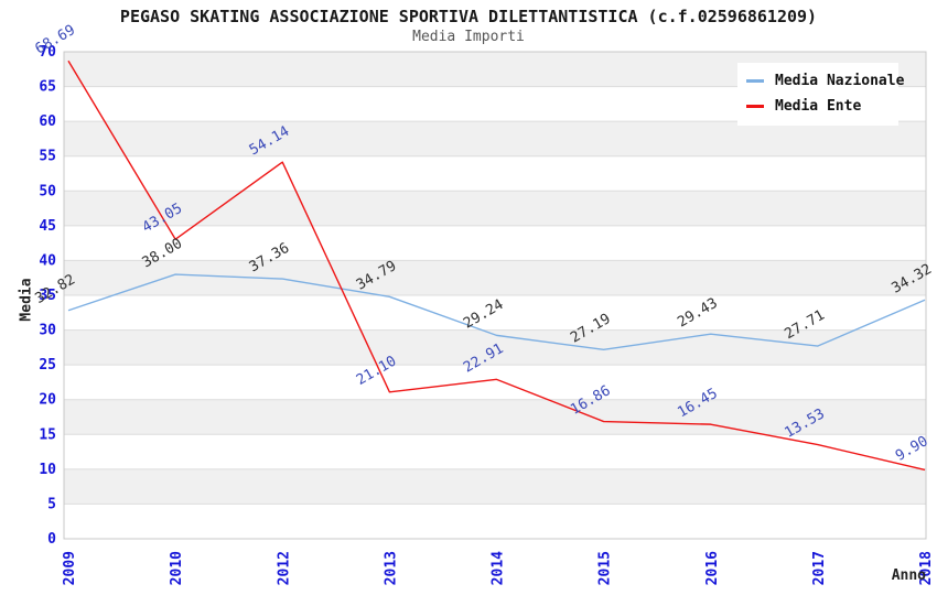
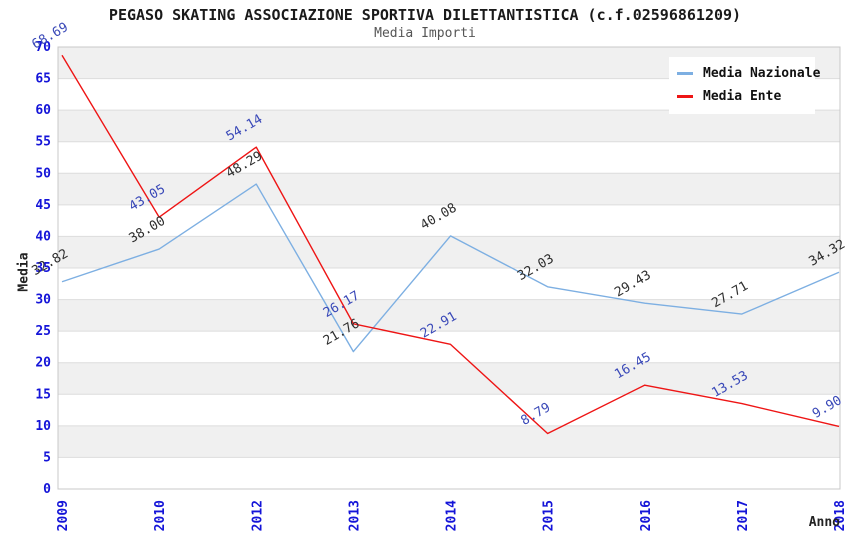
Media Nazionale/2012: 37.36 -> 48.29
Media Nazionale/2013: 34.79 -> 21.76
Media Ente/2013: 21.10 -> 26.17
Media Nazionale/2014: 29.24 -> 40.08
Media Nazionale/2015: 27.19 -> 32.03
Media Ente/2015: 16.86 -> 8.79
